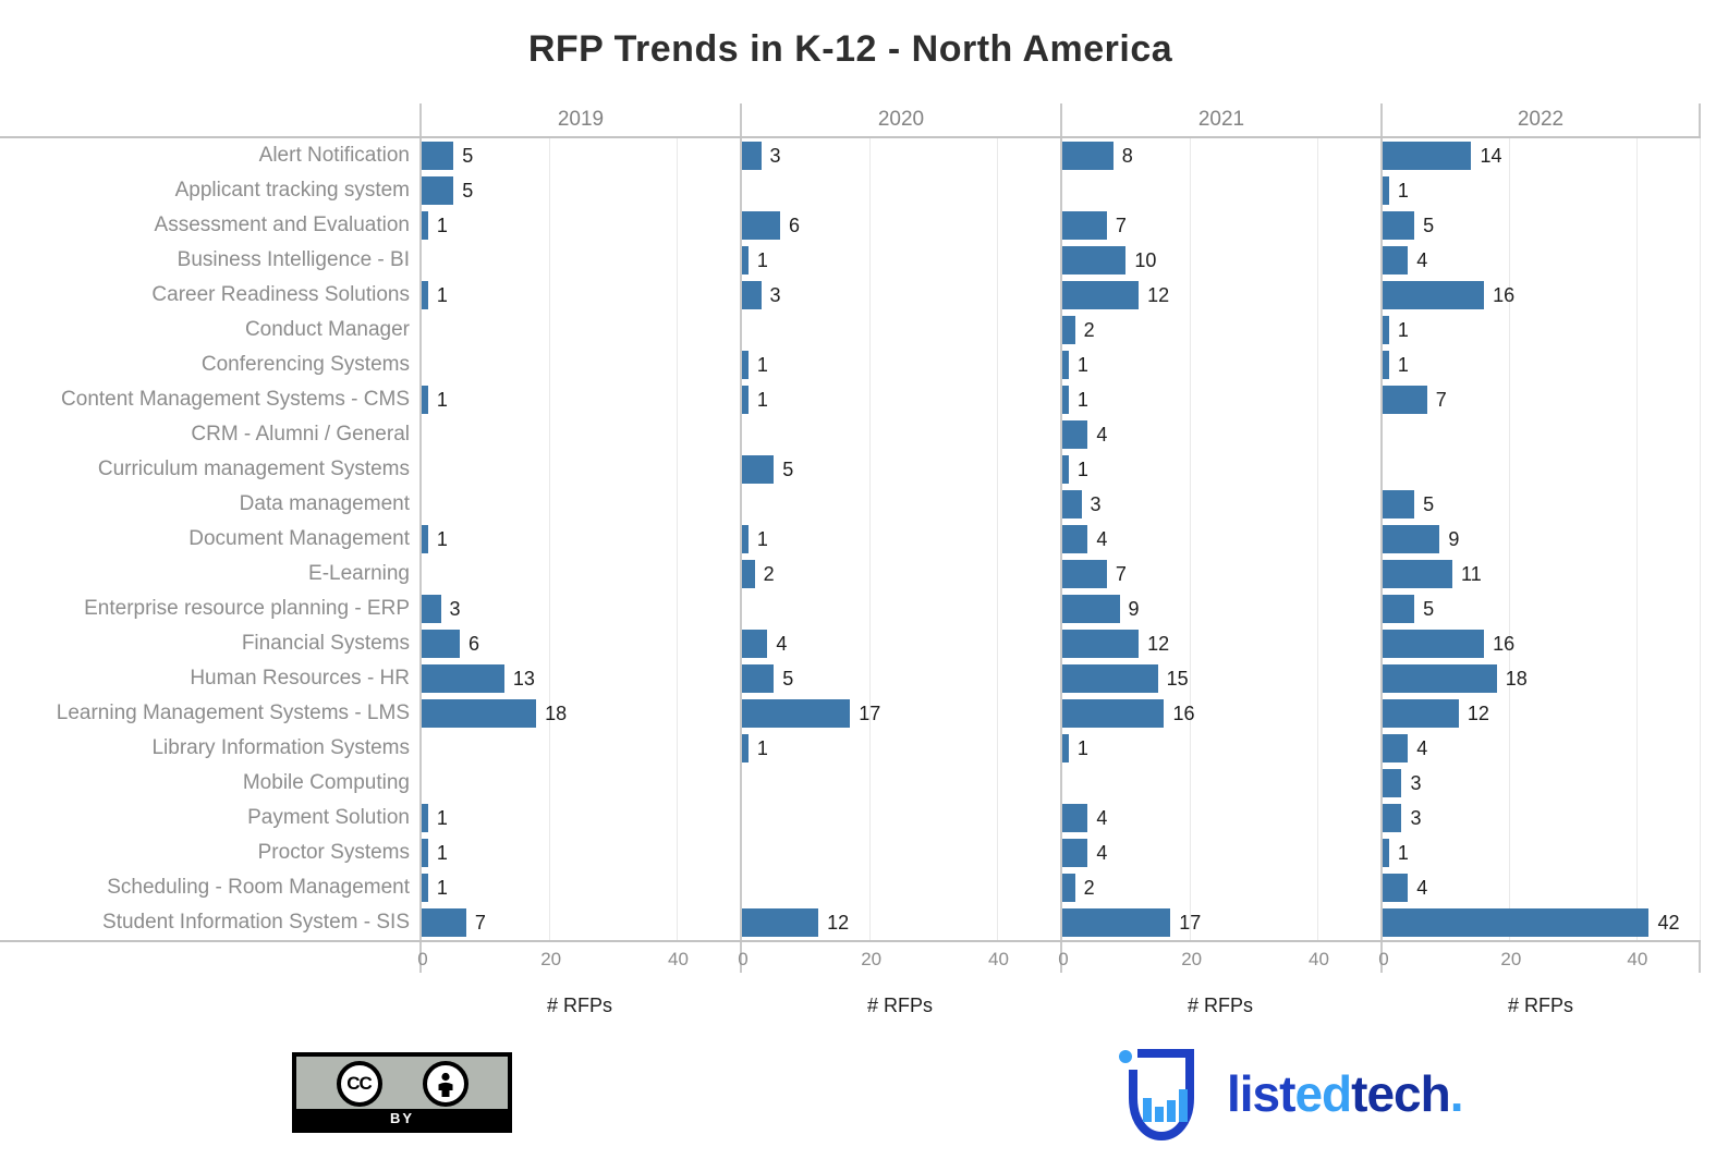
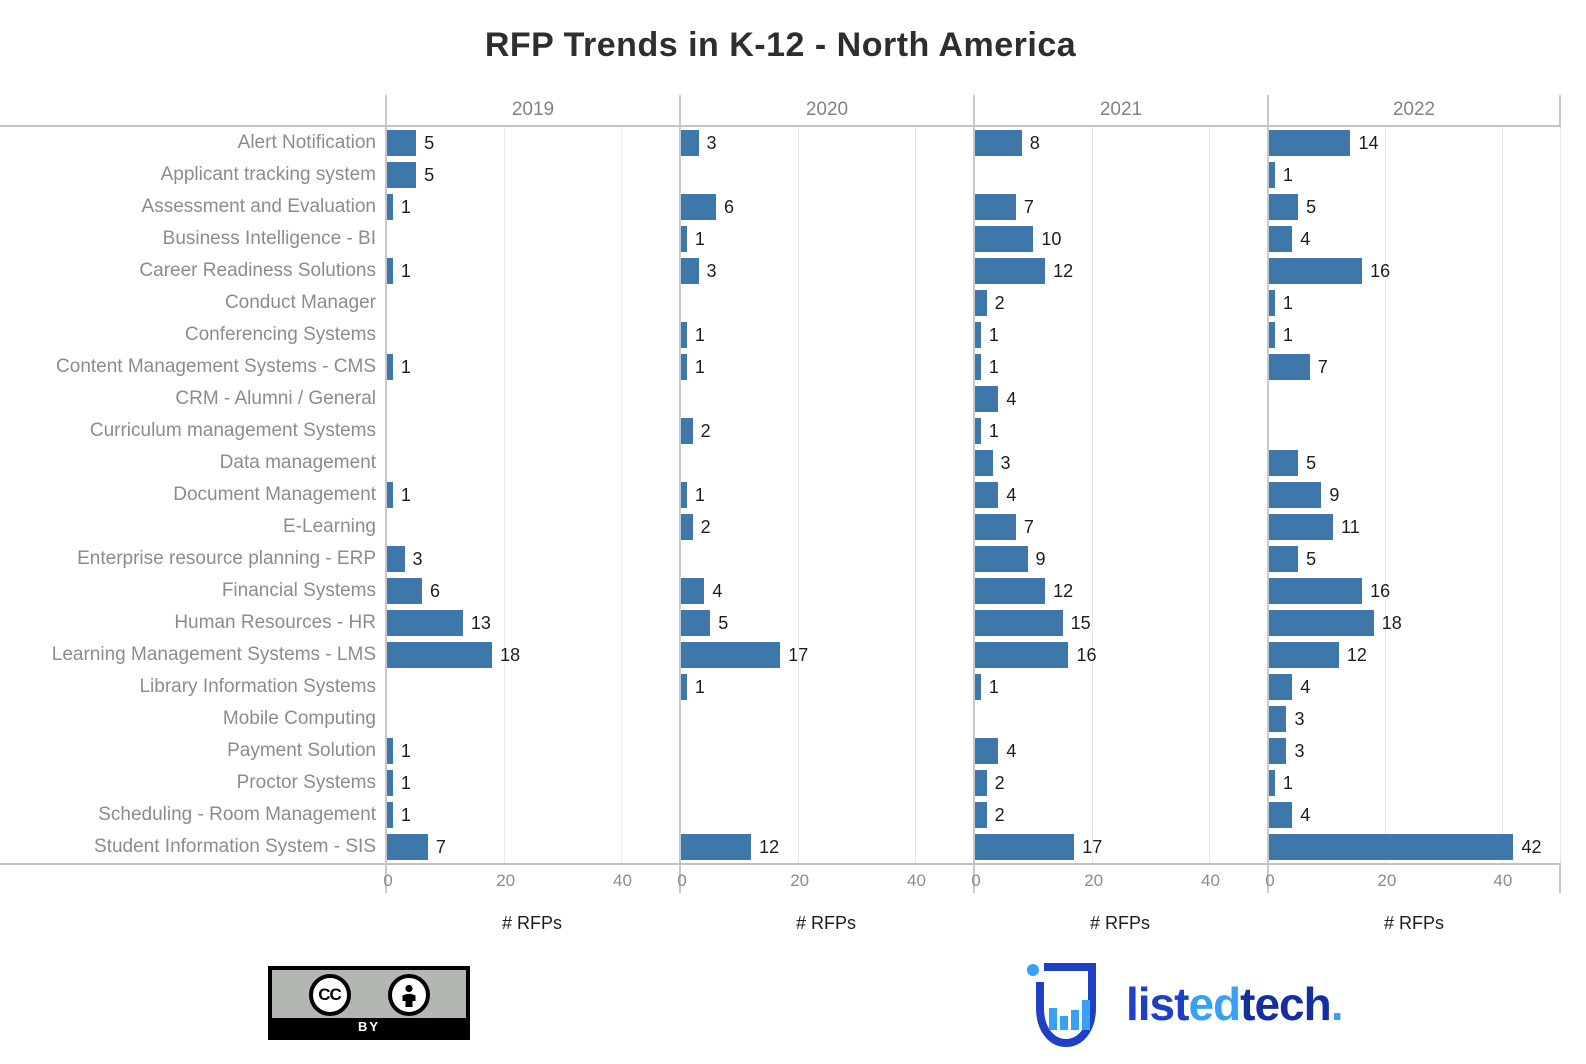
2020/Curriculum management Systems: 5 -> 2
2021/Proctor Systems: 4 -> 2
